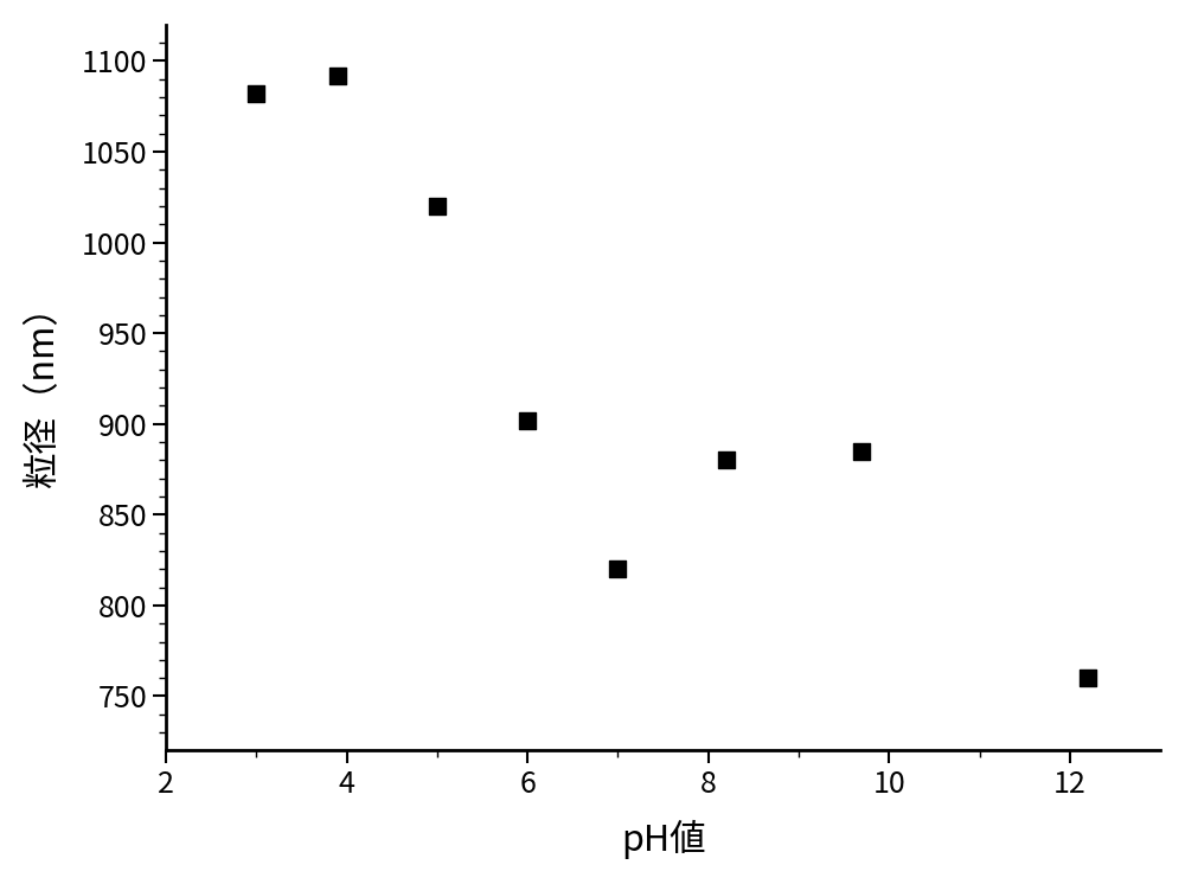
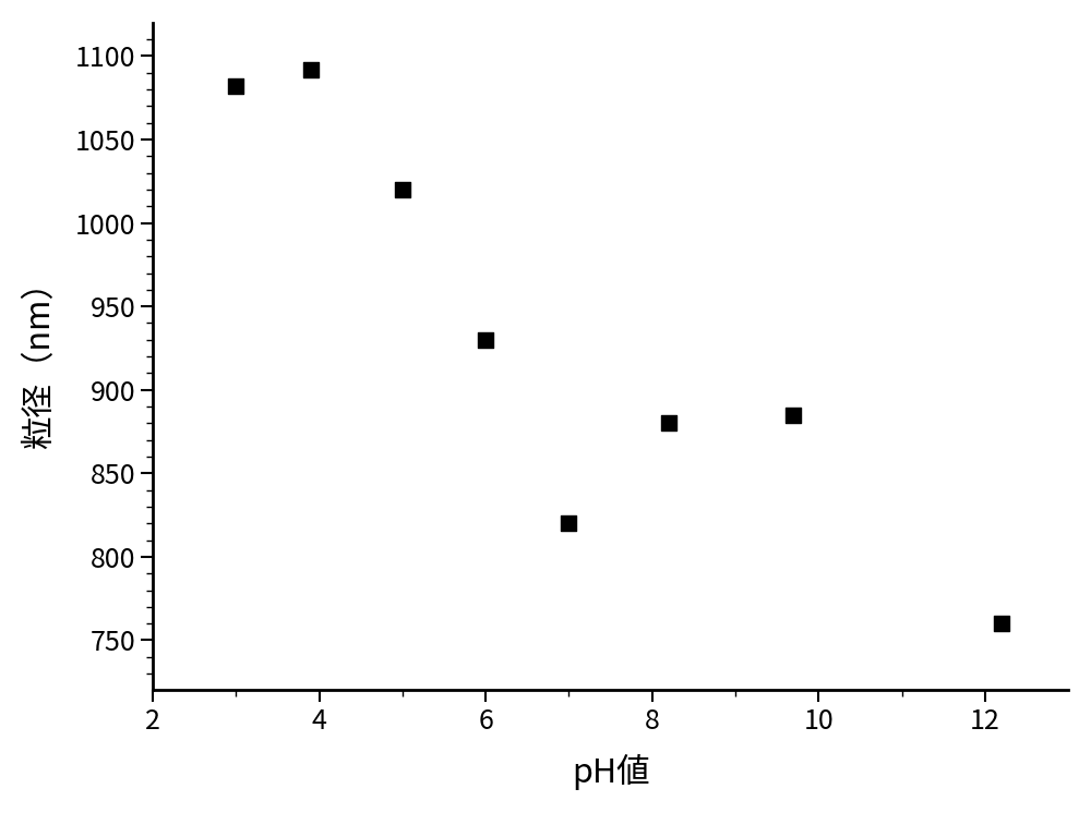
6: 902 -> 930
